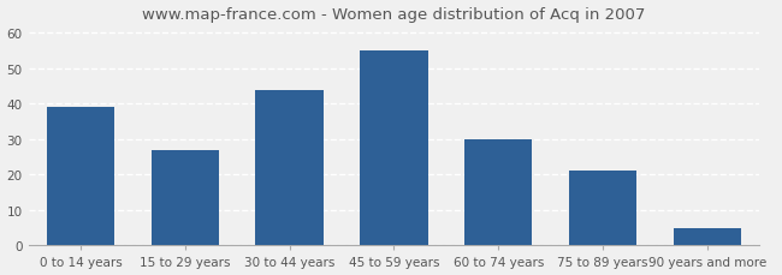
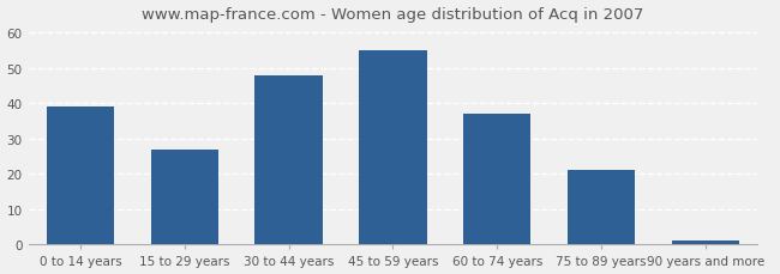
30 to 44 years: 44 -> 48
60 to 74 years: 30 -> 37
90 years and more: 5 -> 1
